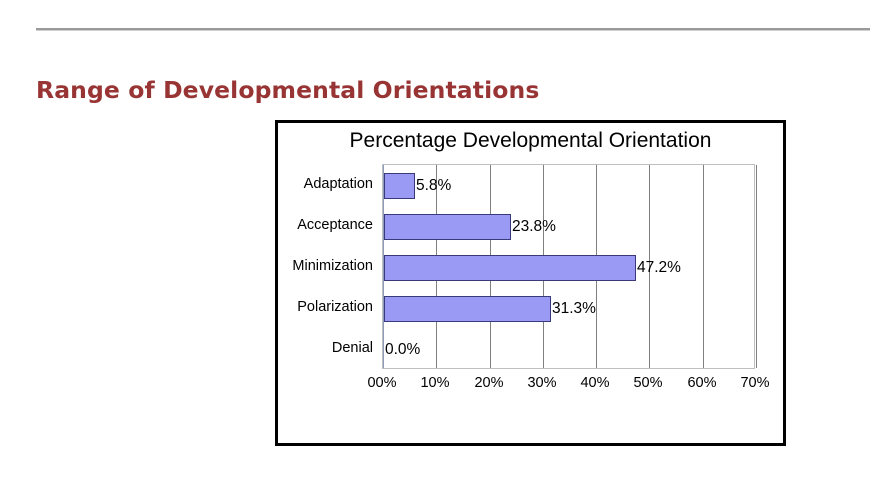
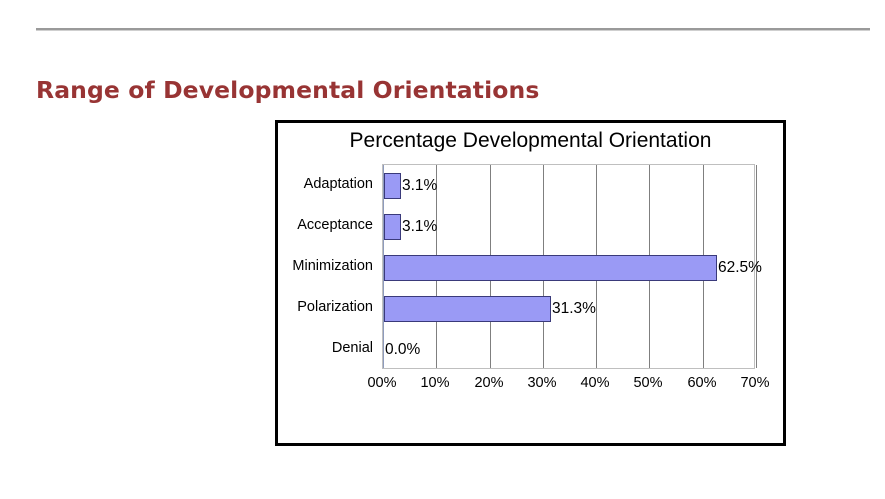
Minimization: 47.2% -> 62.5%
Acceptance: 23.8% -> 3.1%
Adaptation: 5.8% -> 3.1%
